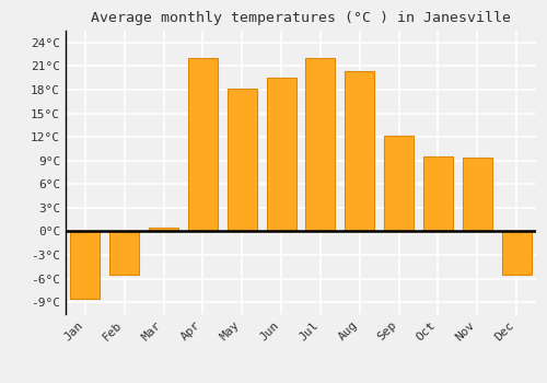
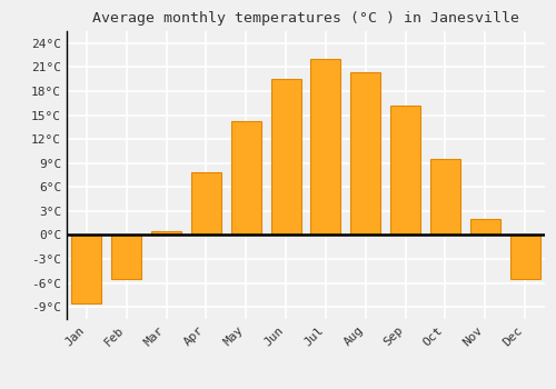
Apr: 22.0°C -> 7.8°C
May: 18.2°C -> 14.2°C
Sep: 12.2°C -> 16.2°C
Nov: 9.4°C -> 2.0°C
